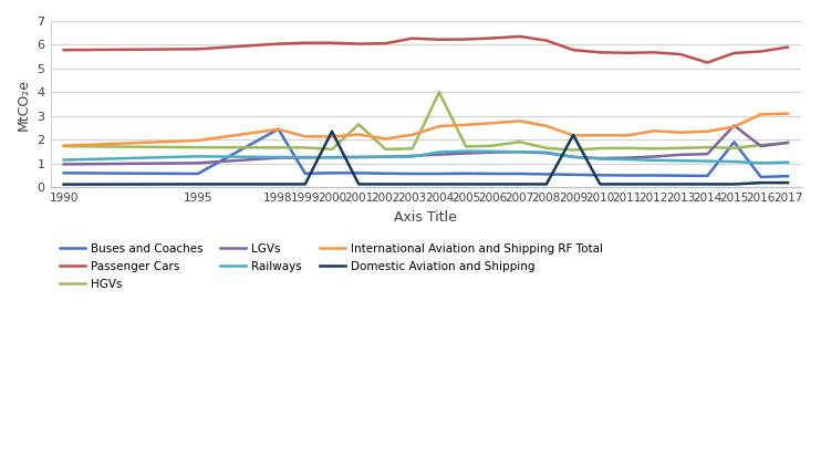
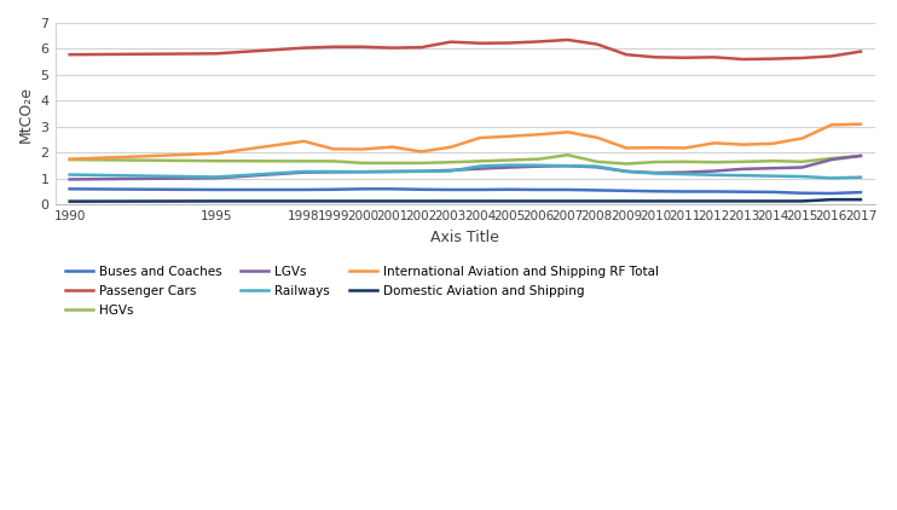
Railways/1995: 1.30 -> 1.06
Buses and Coaches/1998: 2.45 -> 0.57
Domestic Aviation and Shipping/2000: 2.35 -> 0.13
HGVs/2001: 2.65 -> 1.60
HGVs/2004: 4.00 -> 1.67
Domestic Aviation and Shipping/2009: 2.20 -> 0.13
Passenger Cars/2014: 5.25 -> 5.62
Buses and Coaches/2015: 1.90 -> 0.44
LGVs/2015: 2.60 -> 1.43
